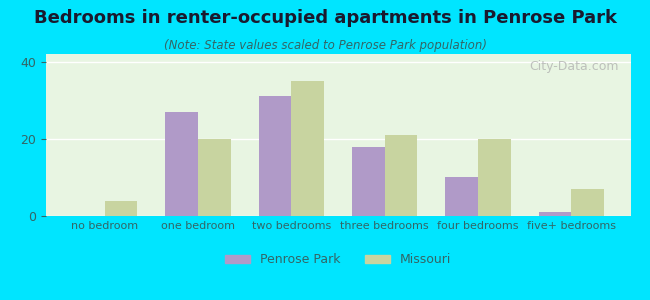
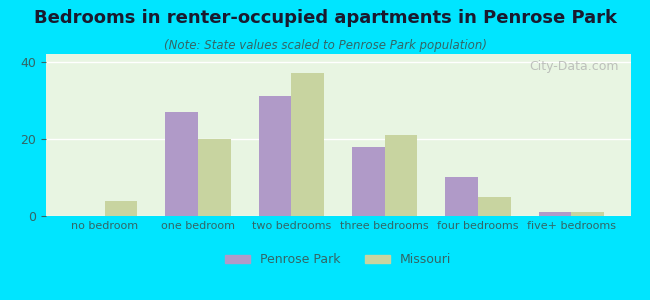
Missouri/two bedrooms: 35 -> 37
Missouri/four bedrooms: 20 -> 5
Missouri/five+ bedrooms: 7 -> 1
